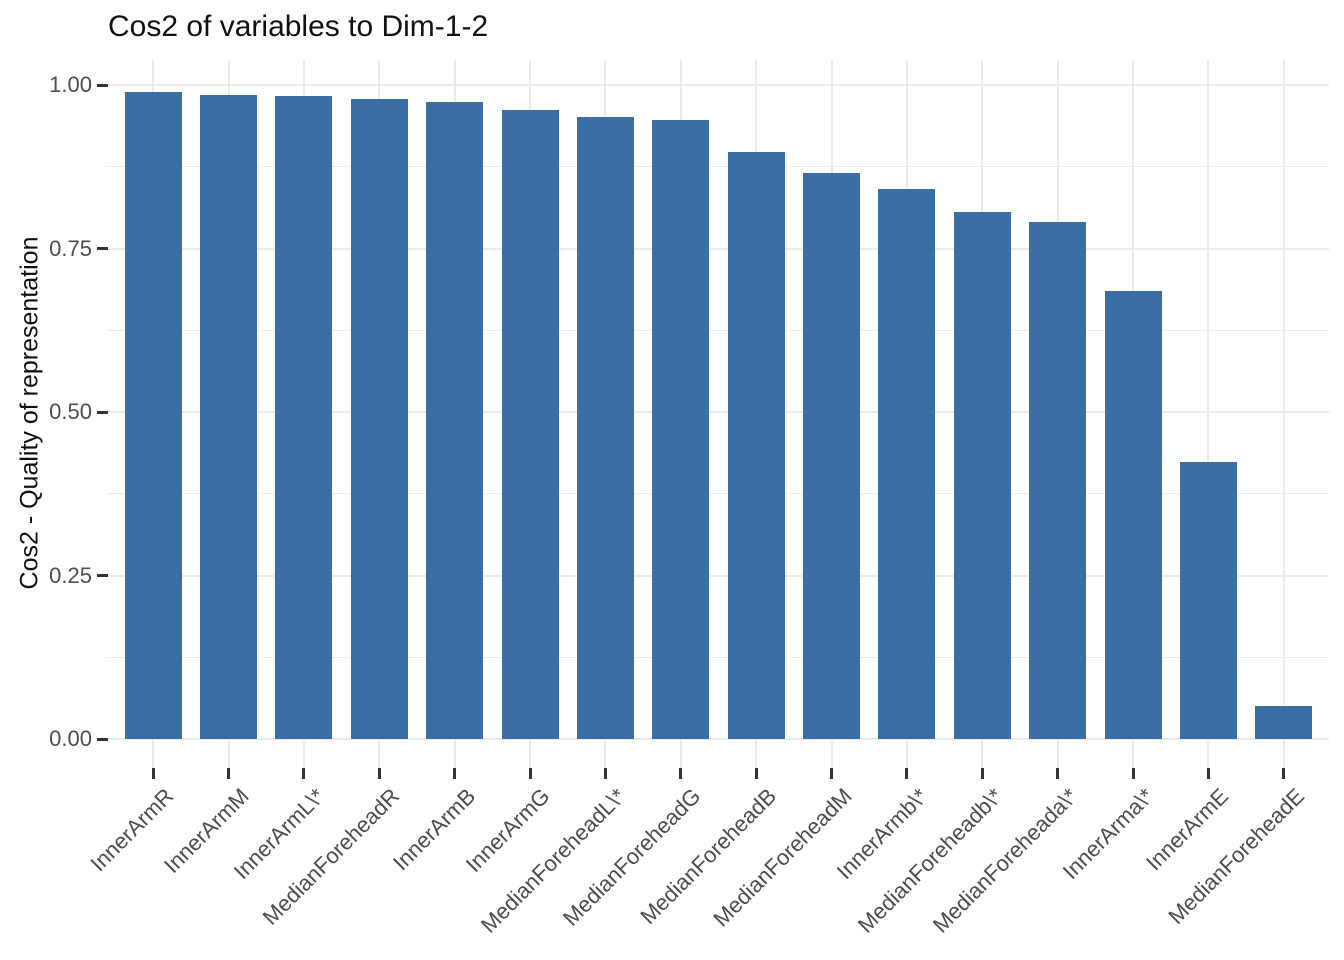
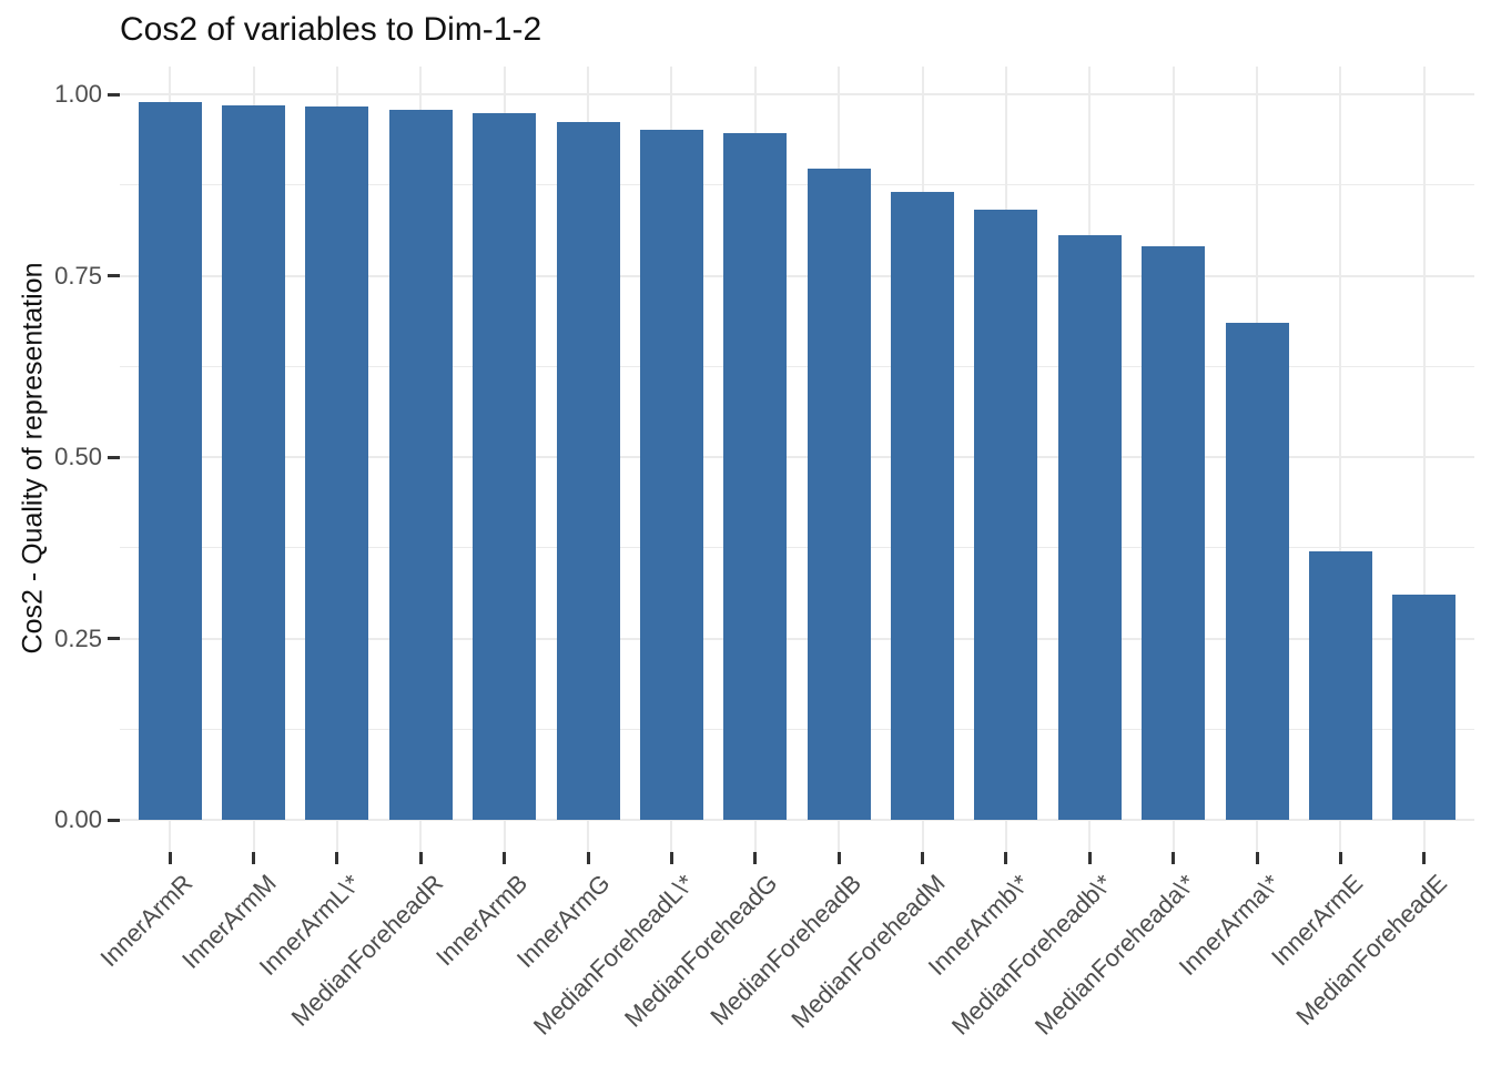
InnerArmE: 0.42 -> 0.37
MedianForeheadE: 0.05 -> 0.31
